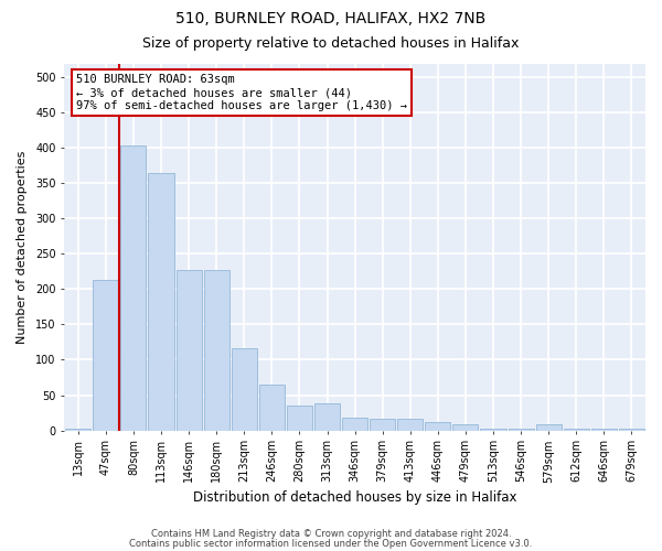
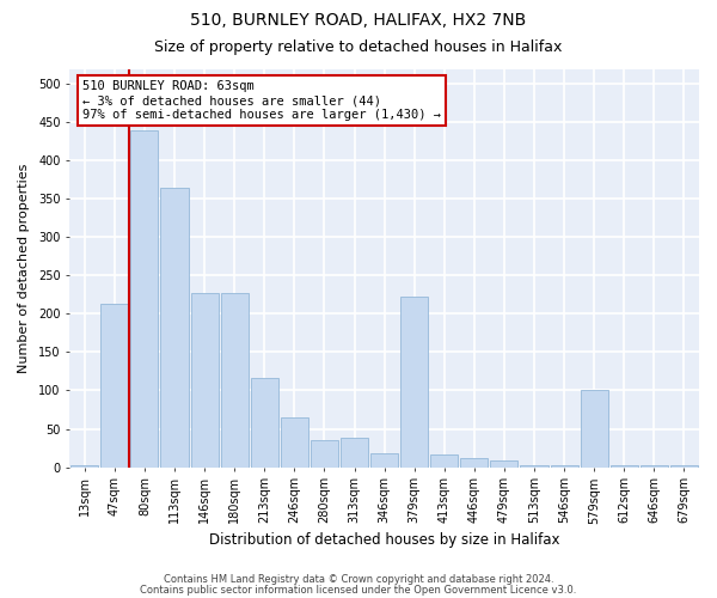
80sqm: 403 -> 440
379sqm: 17 -> 222
579sqm: 8 -> 100
